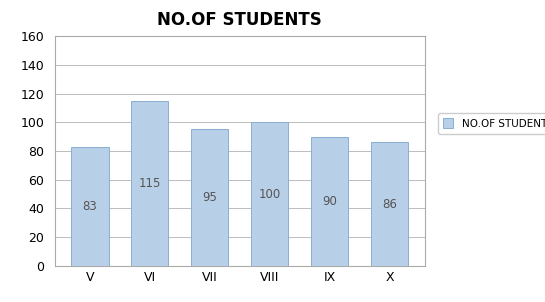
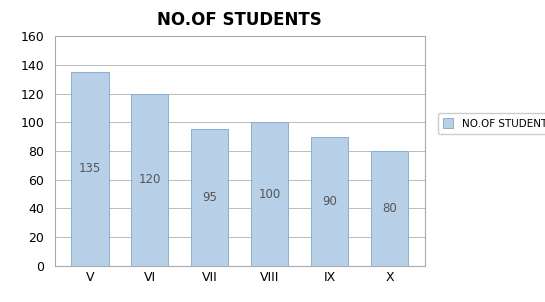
V: 83 -> 135
VI: 115 -> 120
X: 86 -> 80
